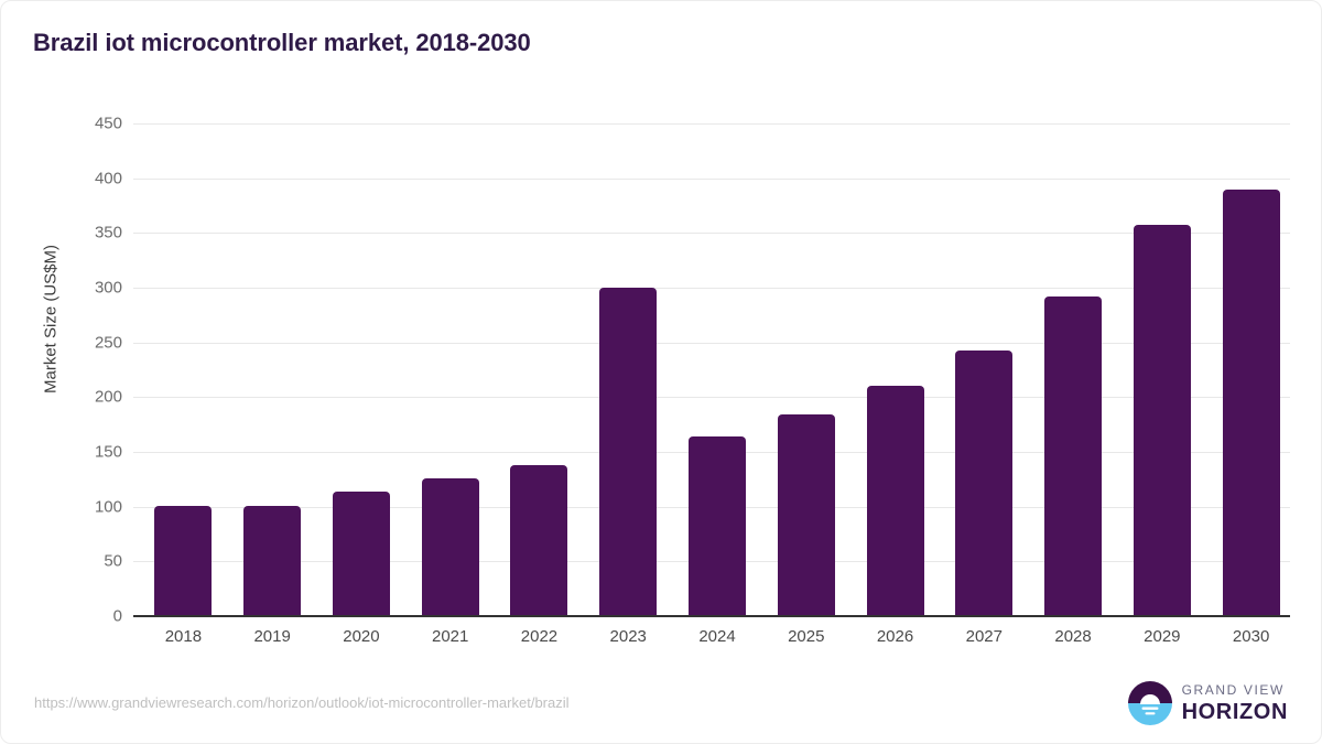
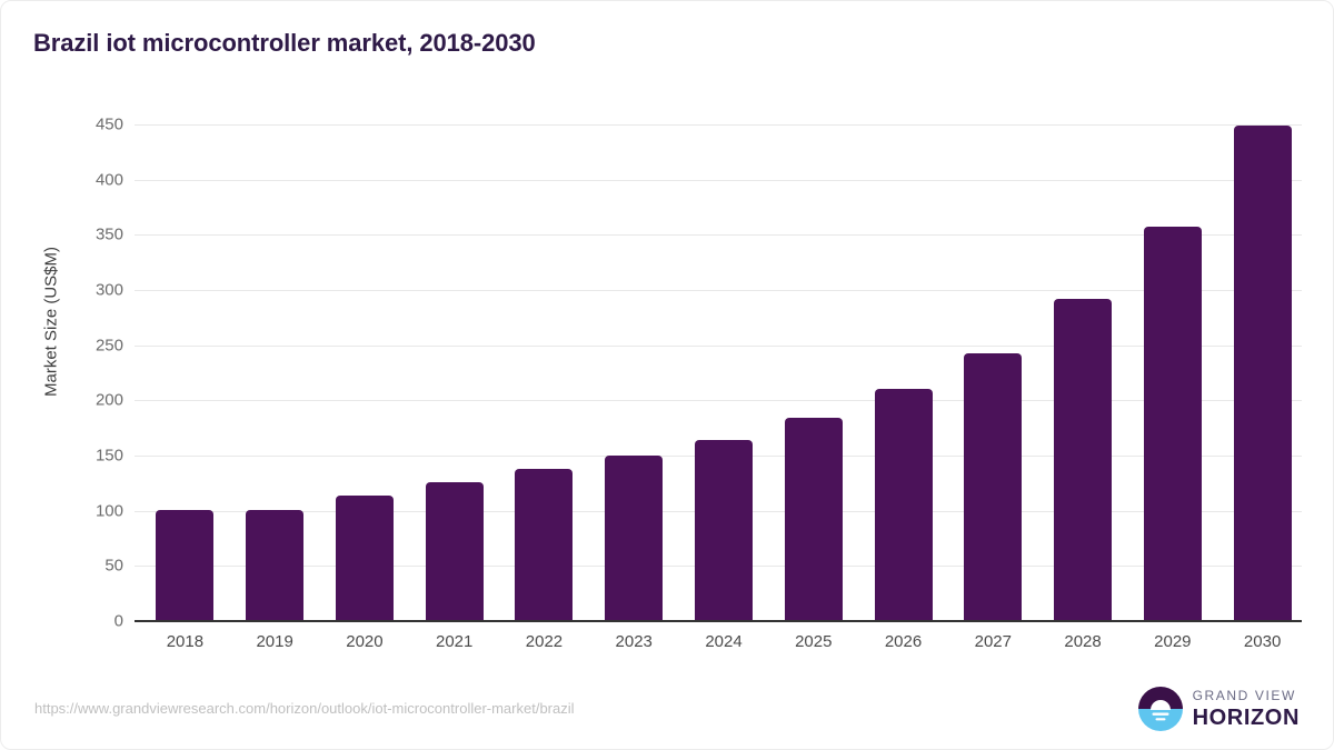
2023: 300 -> 150
2030: 390 -> 450
